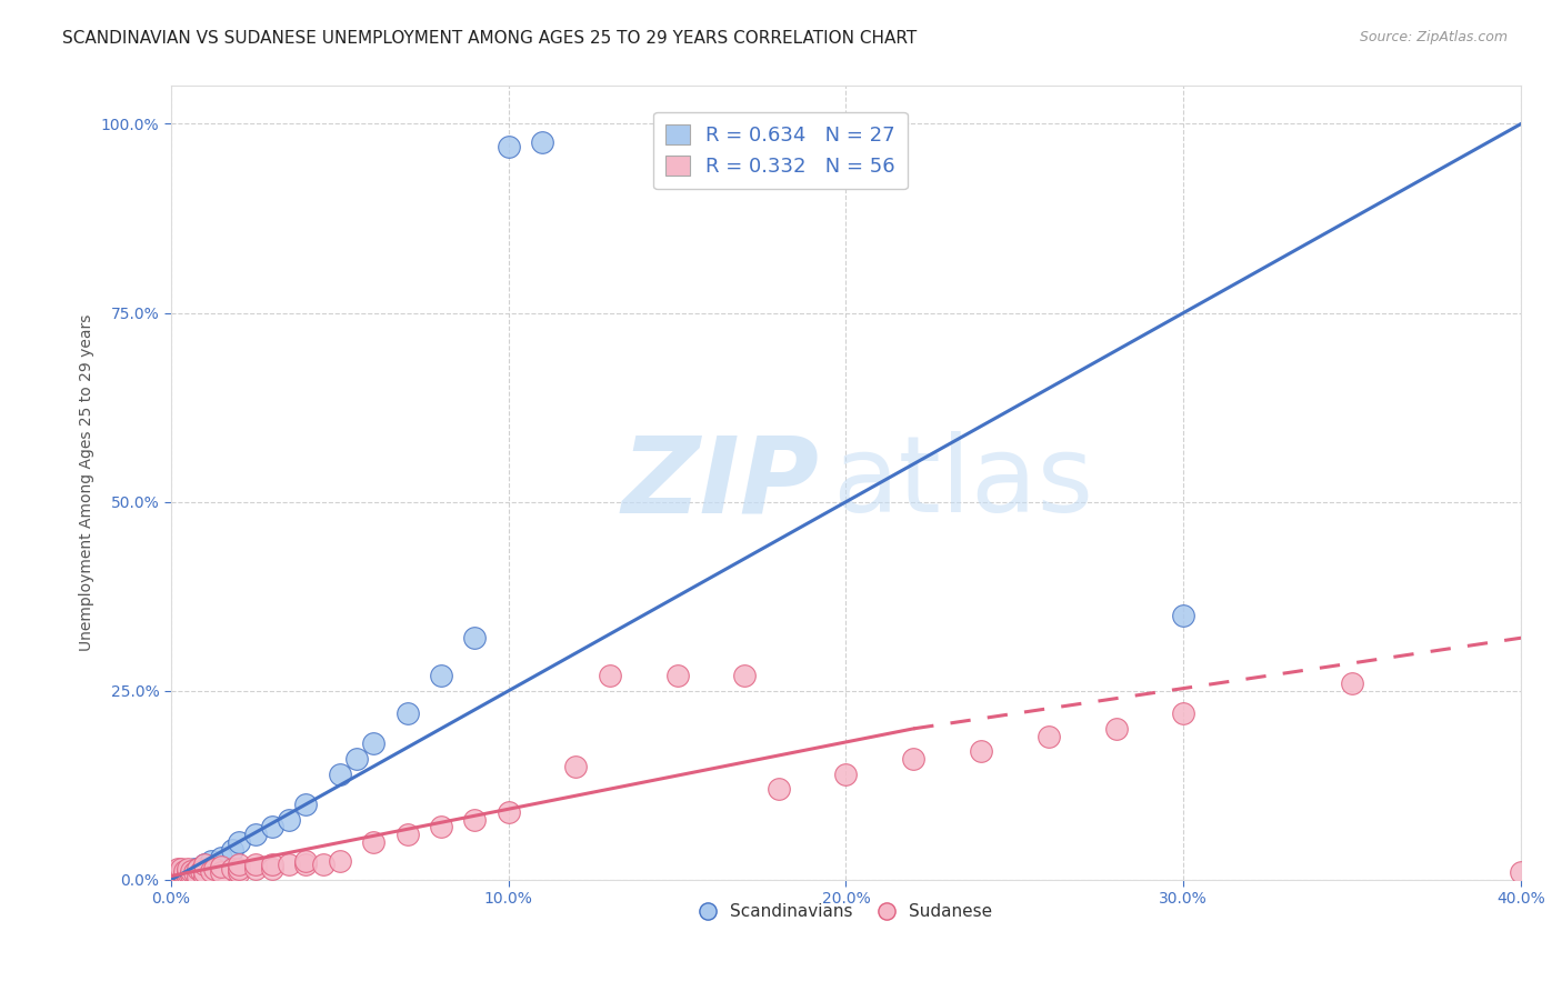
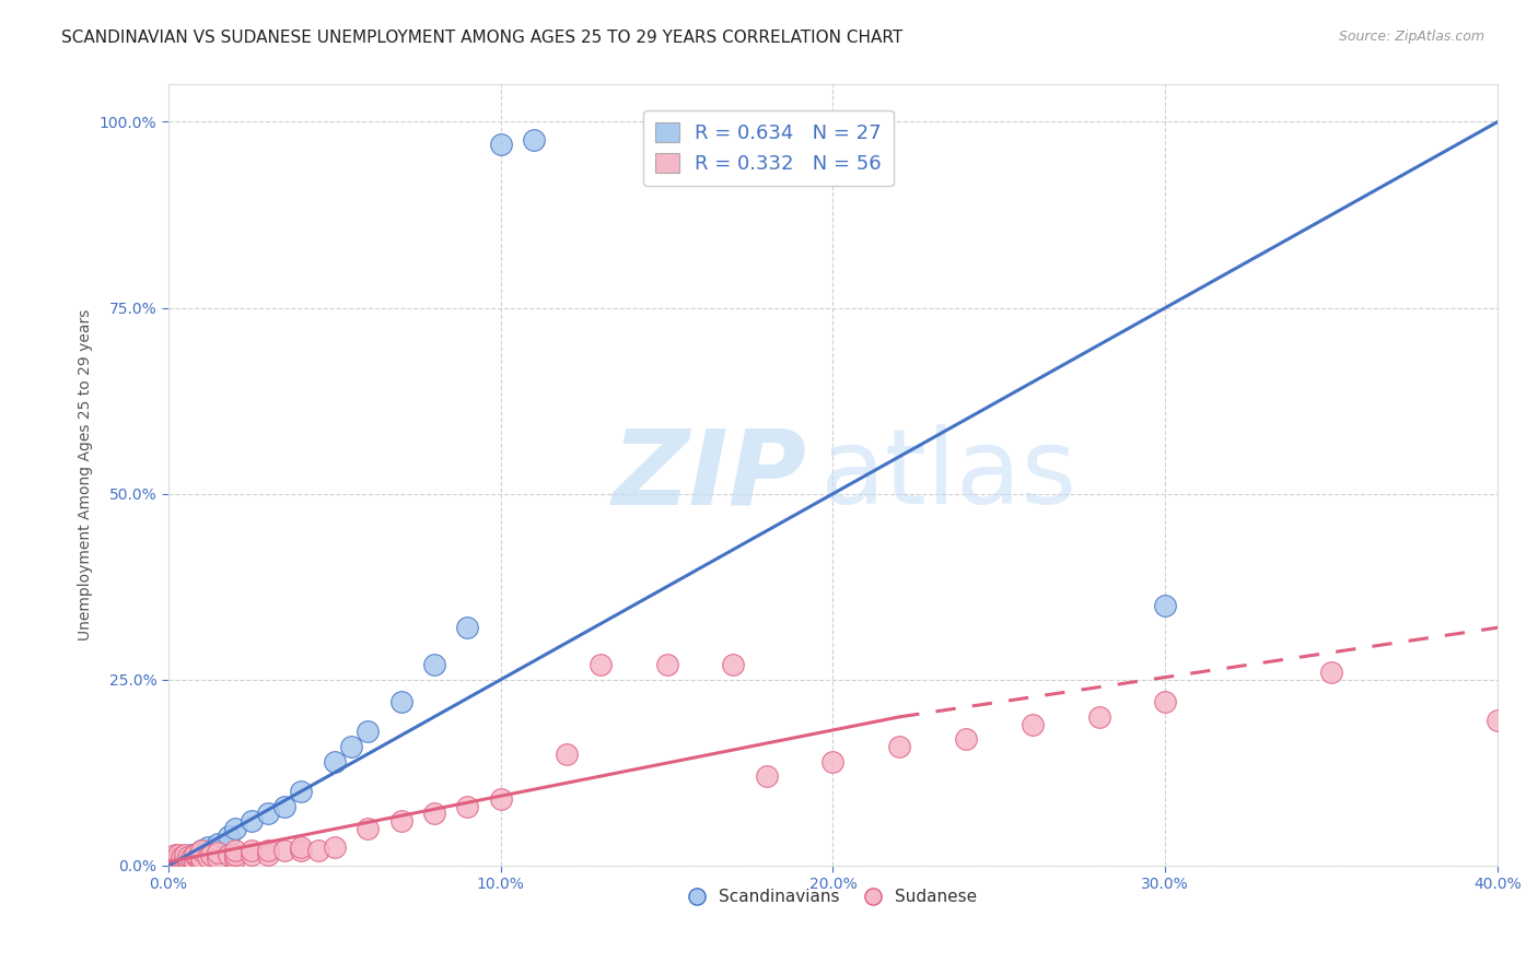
Sudanese/40.0%: 1.0% -> 19.6%
